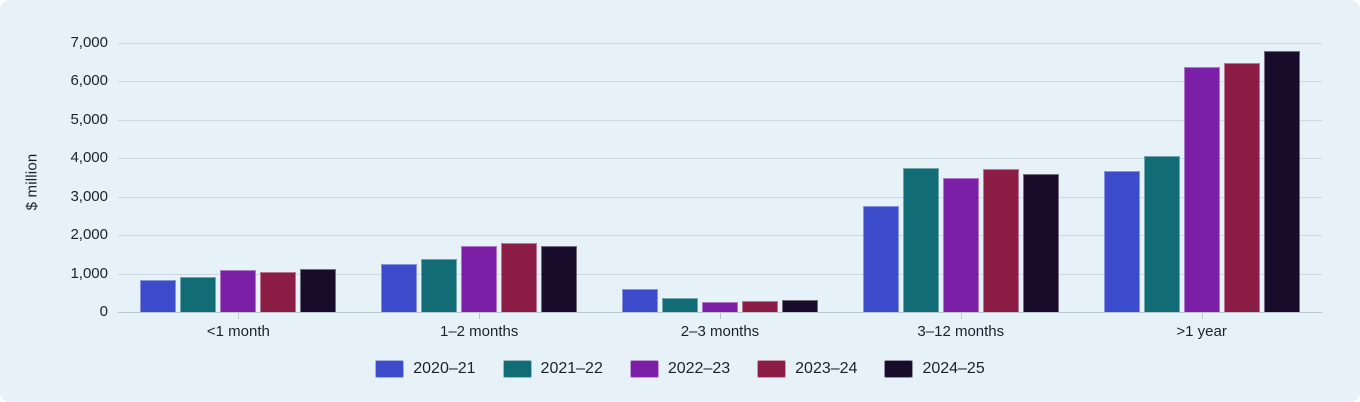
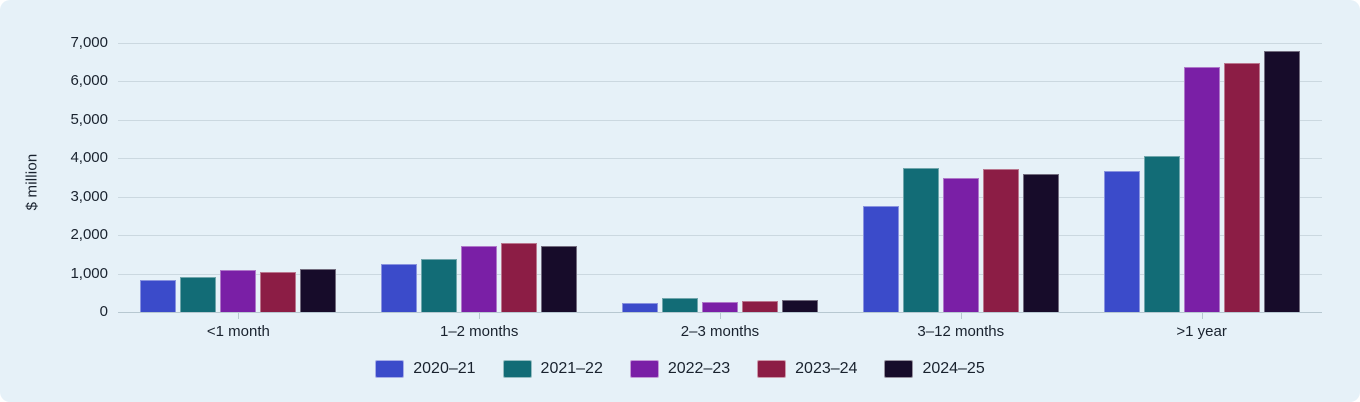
2020–21/2–3 months: 600 -> 200
